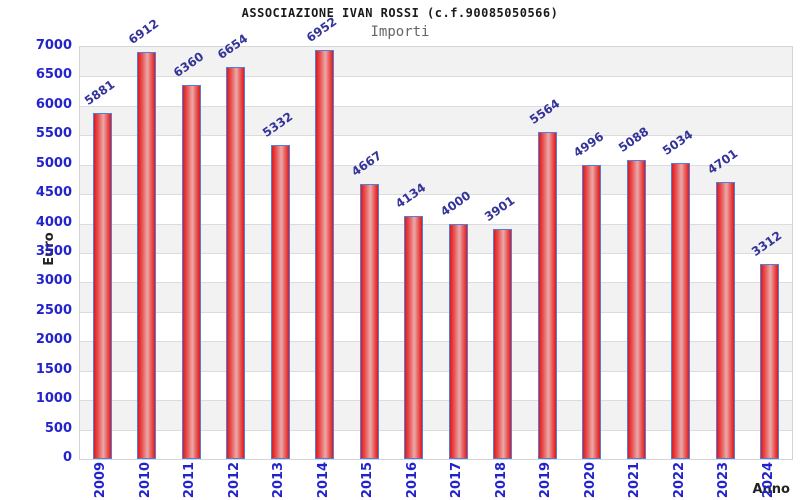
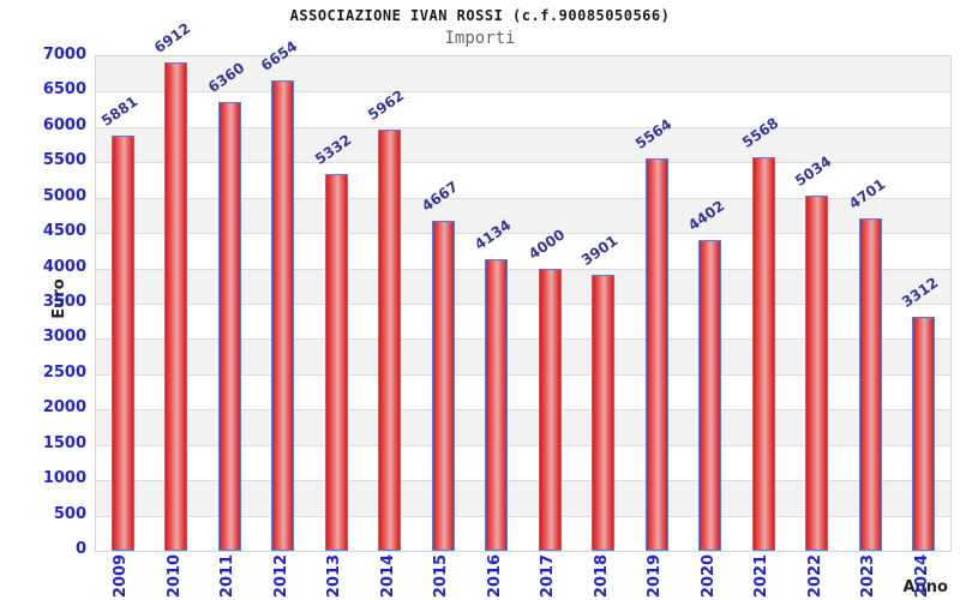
2014: 6952 -> 5962
2020: 4996 -> 4402
2021: 5088 -> 5568
